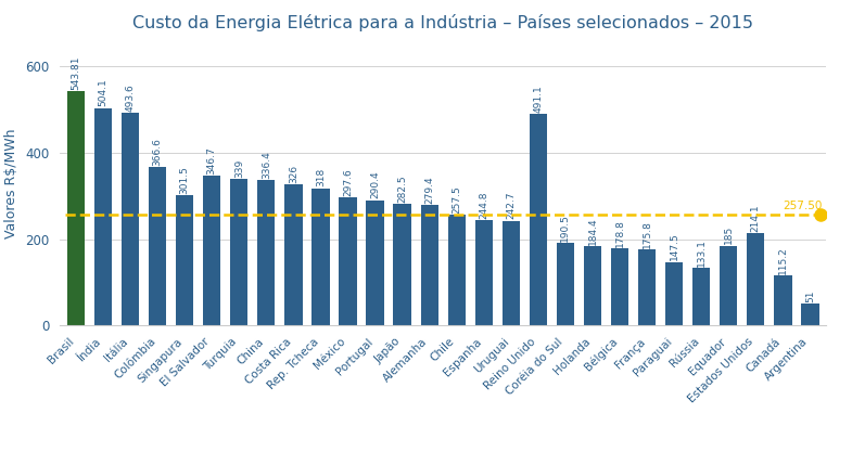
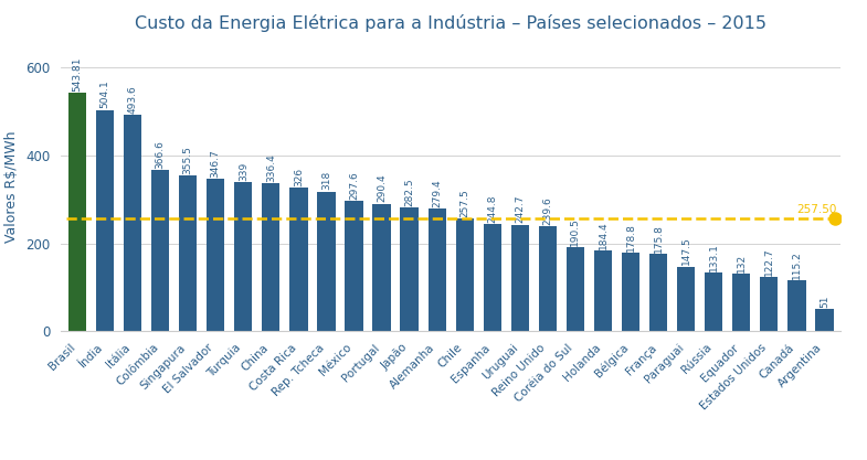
Singapura: 301.5 -> 355.5
Reino Unido: 491.1 -> 239.6
Equador: 185 -> 132
Estados Unidos: 214.1 -> 122.7
